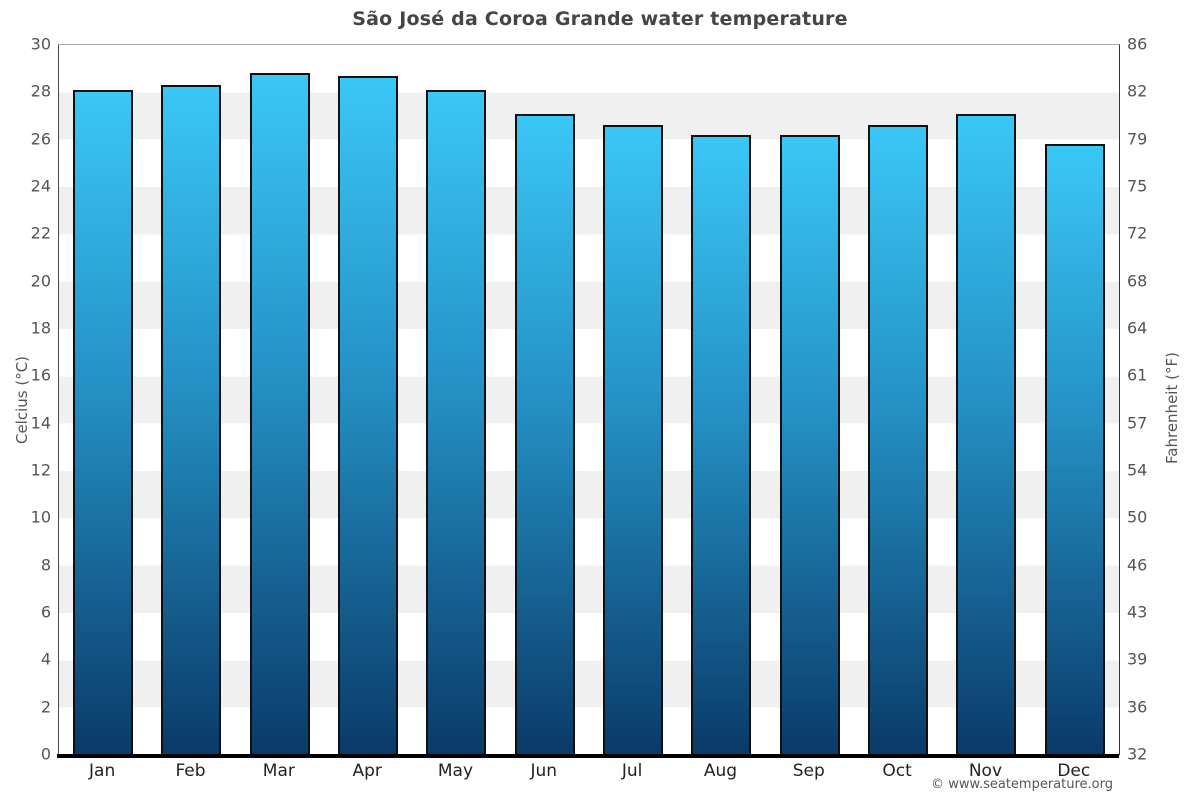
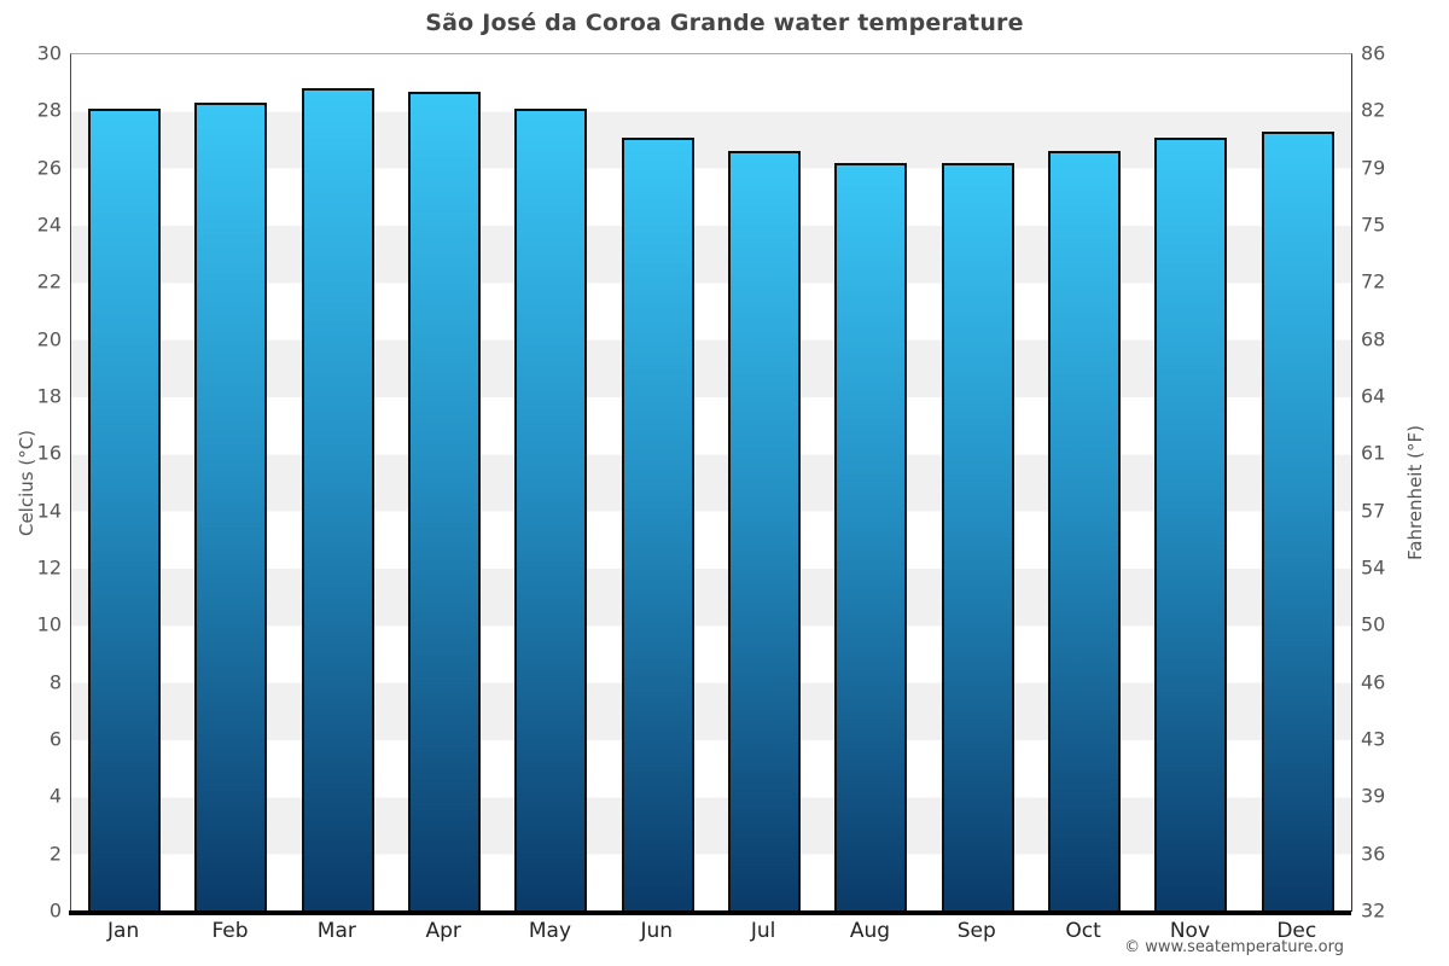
Dec: 25.8 -> 27.3
